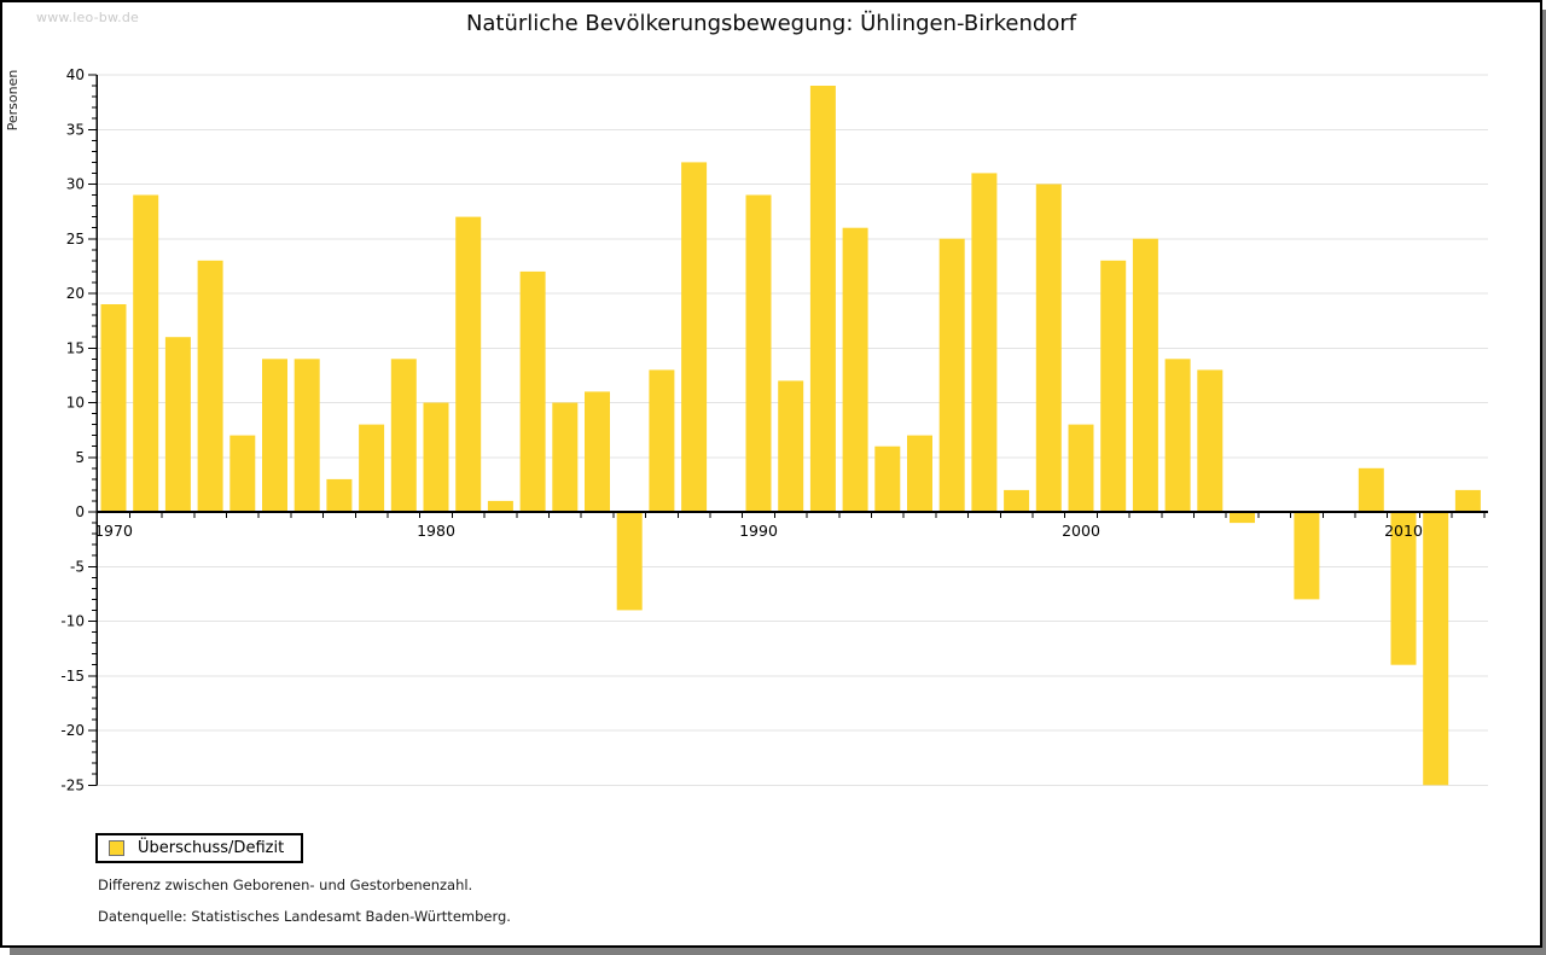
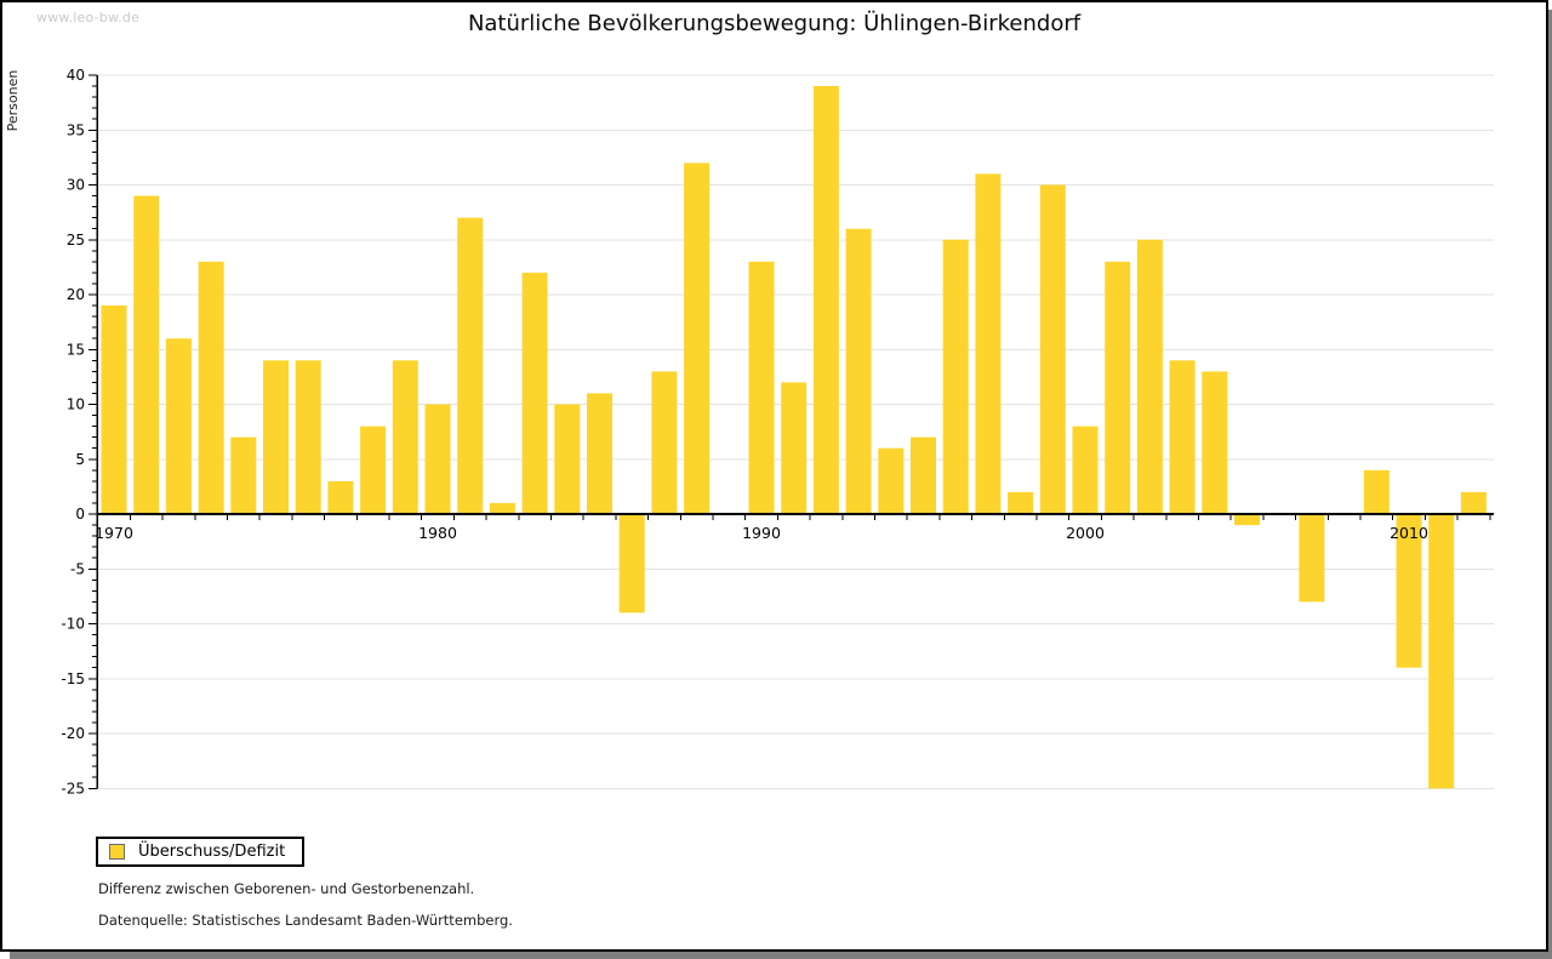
1990: 29 -> 23
